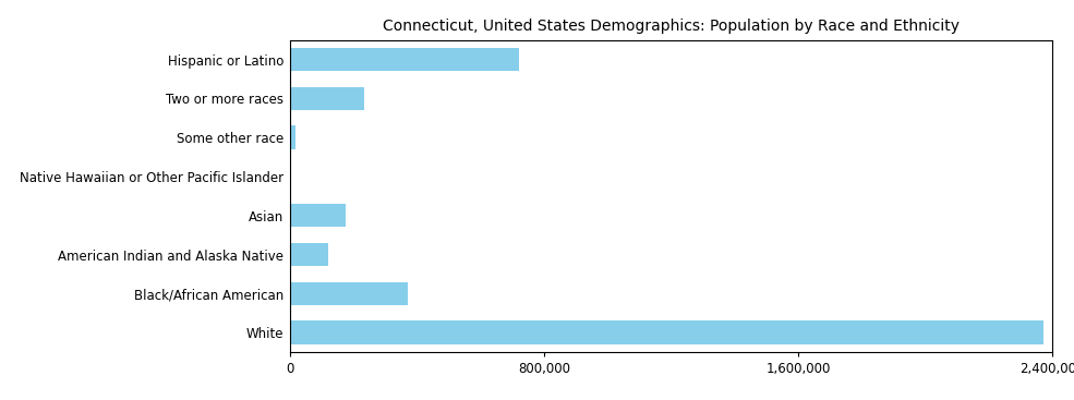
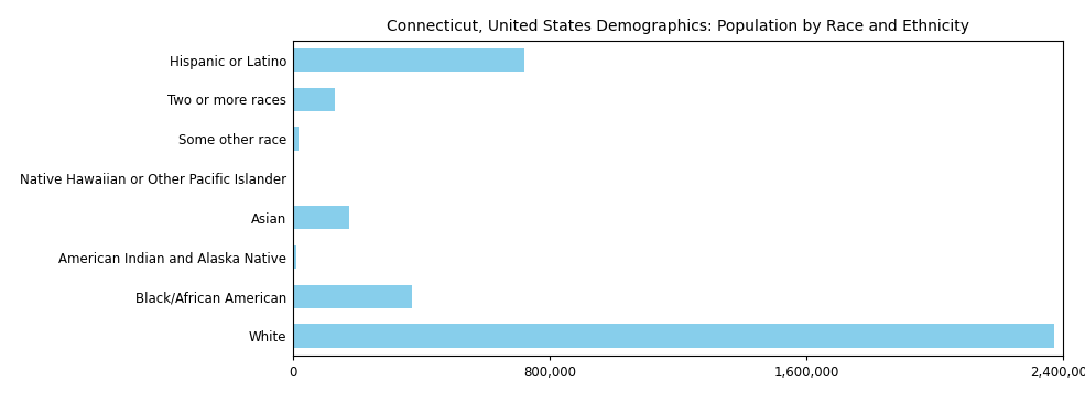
Two or more races: 235,000 -> 130,000
American Indian and Alaska Native: 120,000 -> 9,000
